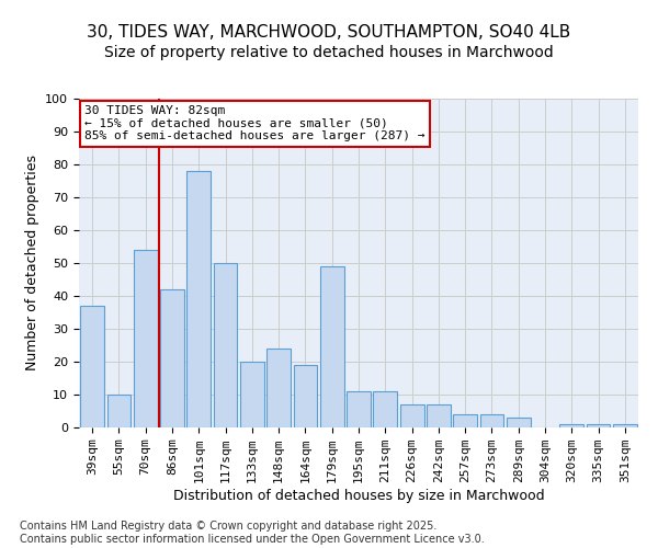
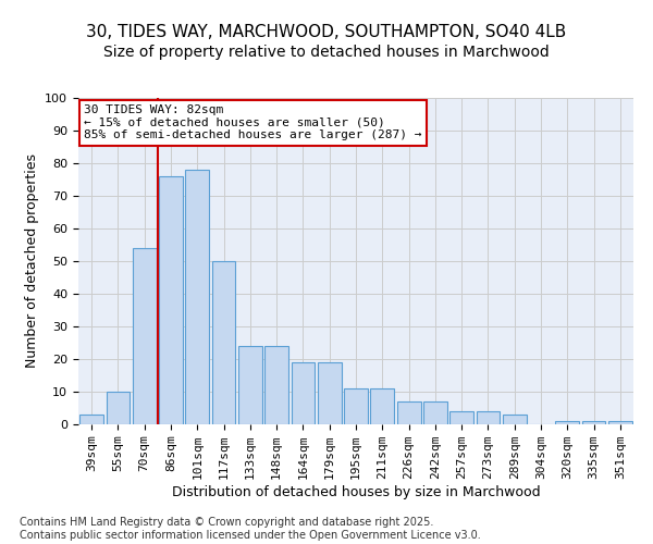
39sqm: 37 -> 3
86sqm: 42 -> 76
133sqm: 20 -> 24
179sqm: 49 -> 19
